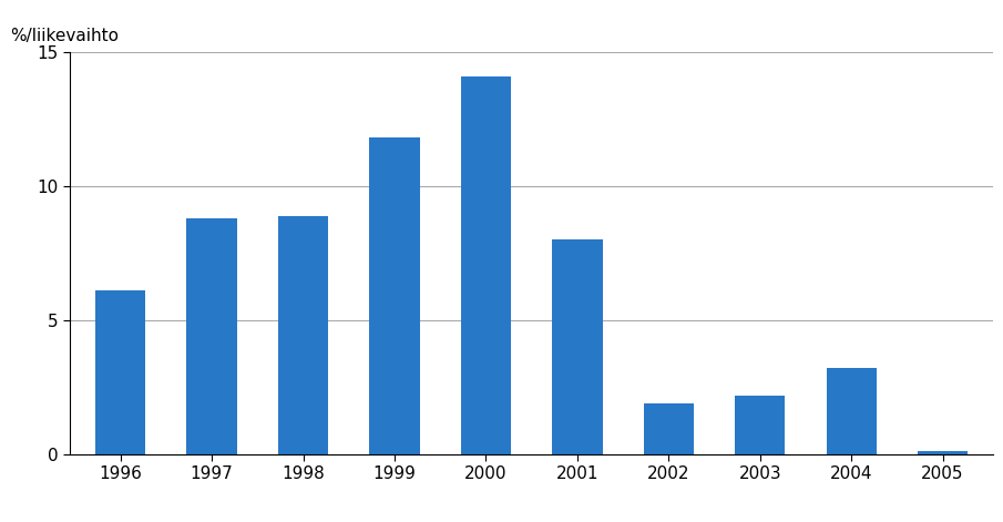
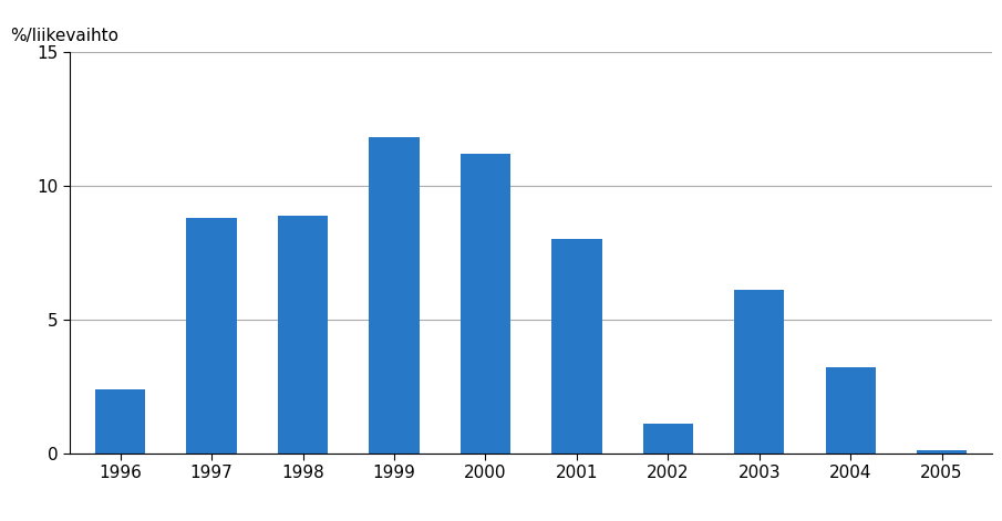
1996: 6.1 -> 2.4
2000: 14.1 -> 11.2
2002: 1.9 -> 1.1
2003: 2.2 -> 6.1
